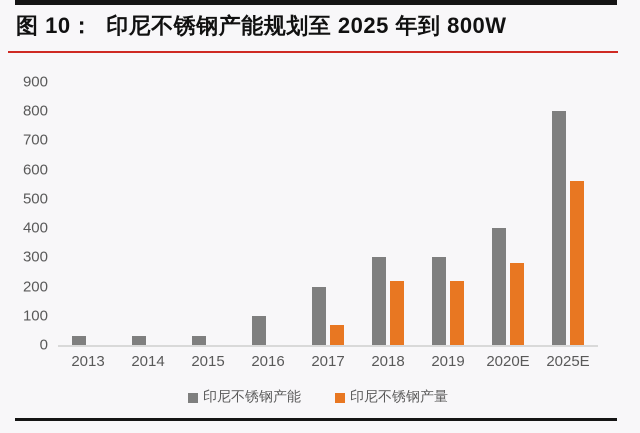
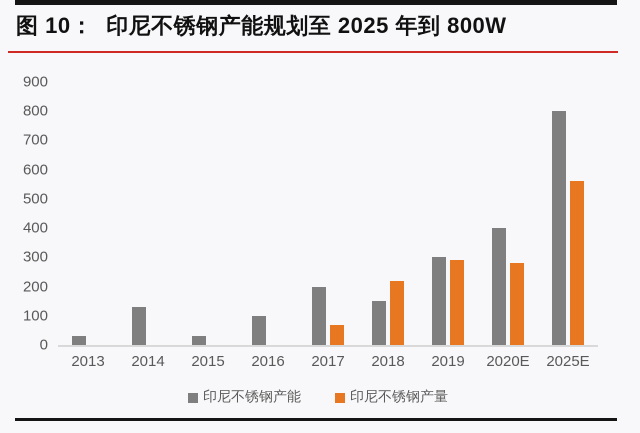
印尼不锈钢产能/2014: 30 -> 130
印尼不锈钢产能/2018: 300 -> 150
印尼不锈钢产量/2019: 220 -> 290
